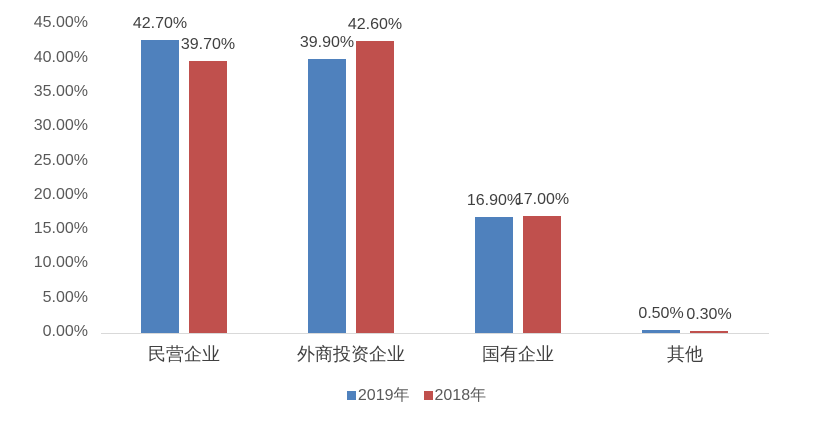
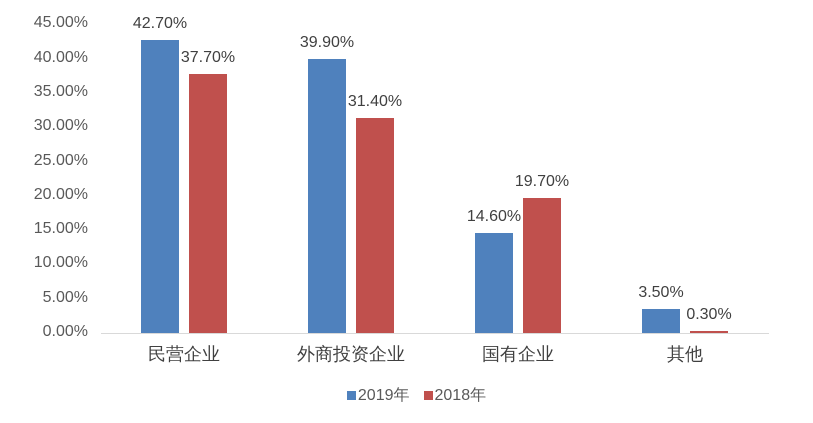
2018年/民营企业: 39.70% -> 37.70%
2018年/外商投资企业: 42.60% -> 31.40%
2019年/国有企业: 16.90% -> 14.60%
2018年/国有企业: 17.00% -> 19.70%
2019年/其他: 0.50% -> 3.50%
